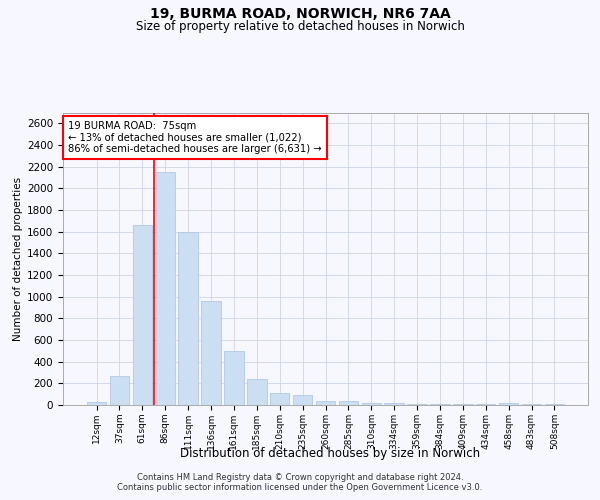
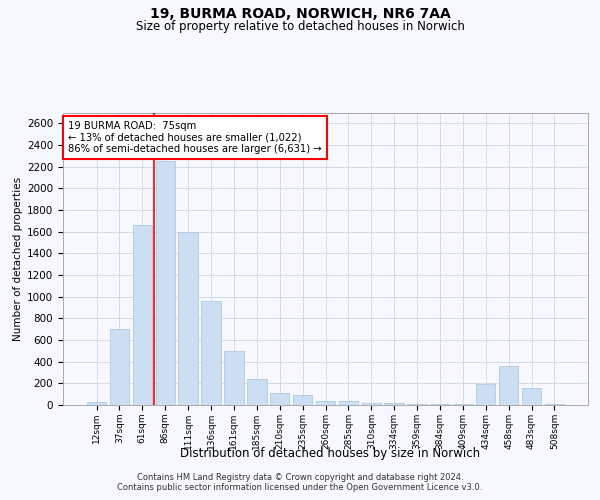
37sqm: 270 -> 700
86sqm: 2150 -> 2250
434sqm: 0 -> 190
458sqm: 20 -> 360
483sqm: 0 -> 160
